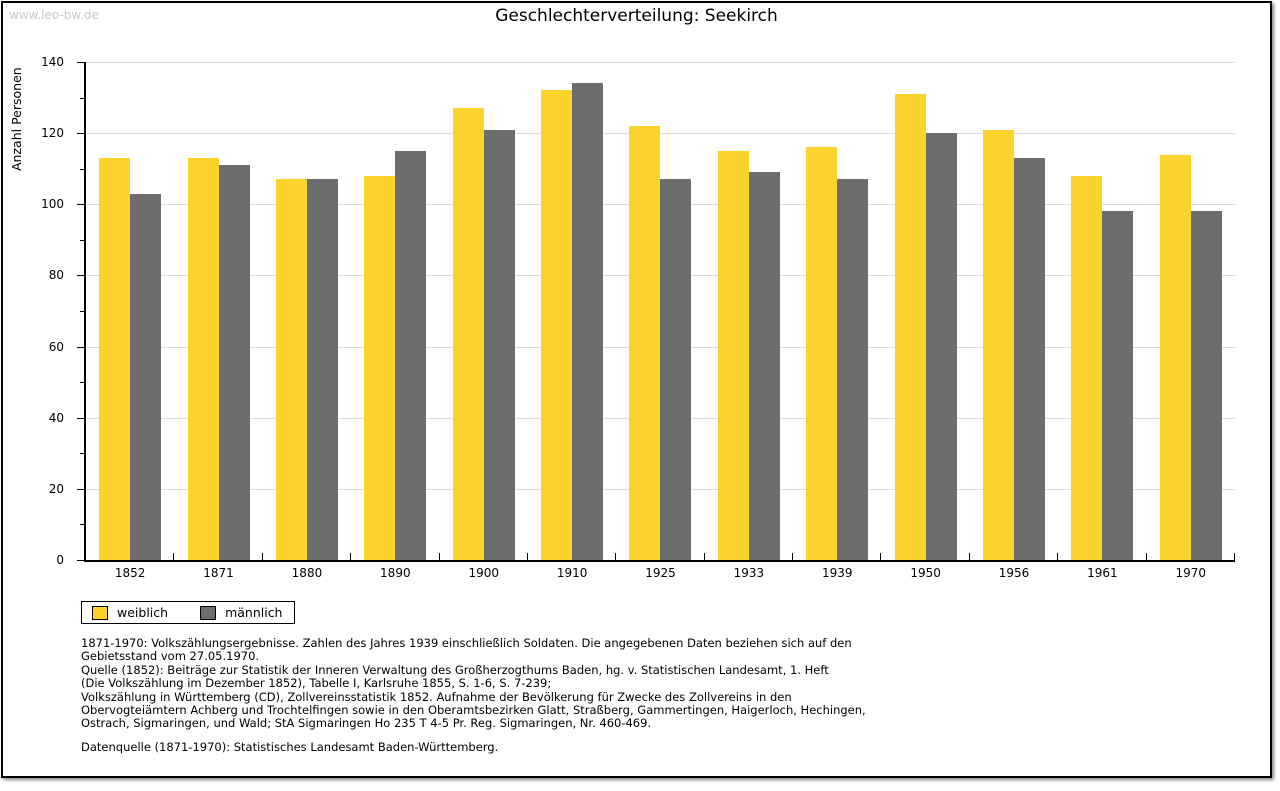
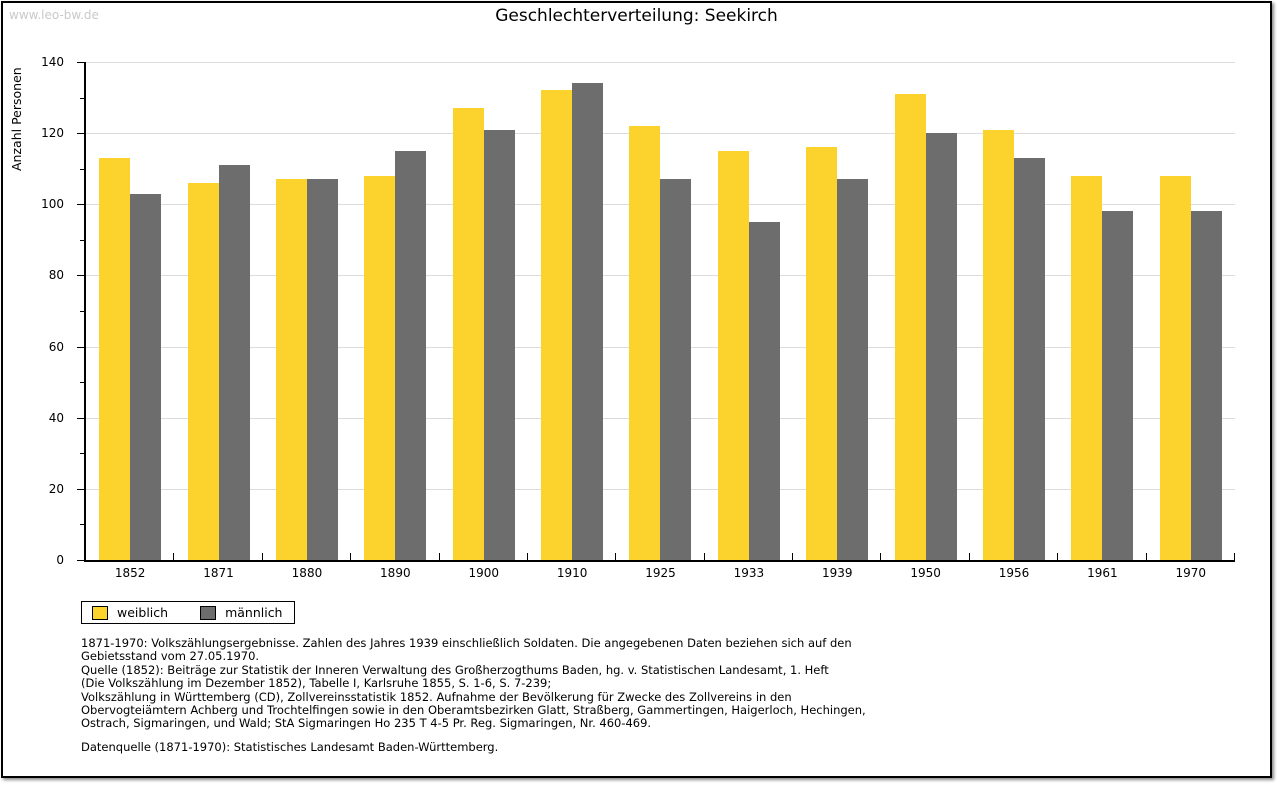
weiblich/1871: 113 -> 106
männlich/1933: 109 -> 95
weiblich/1970: 114 -> 108
